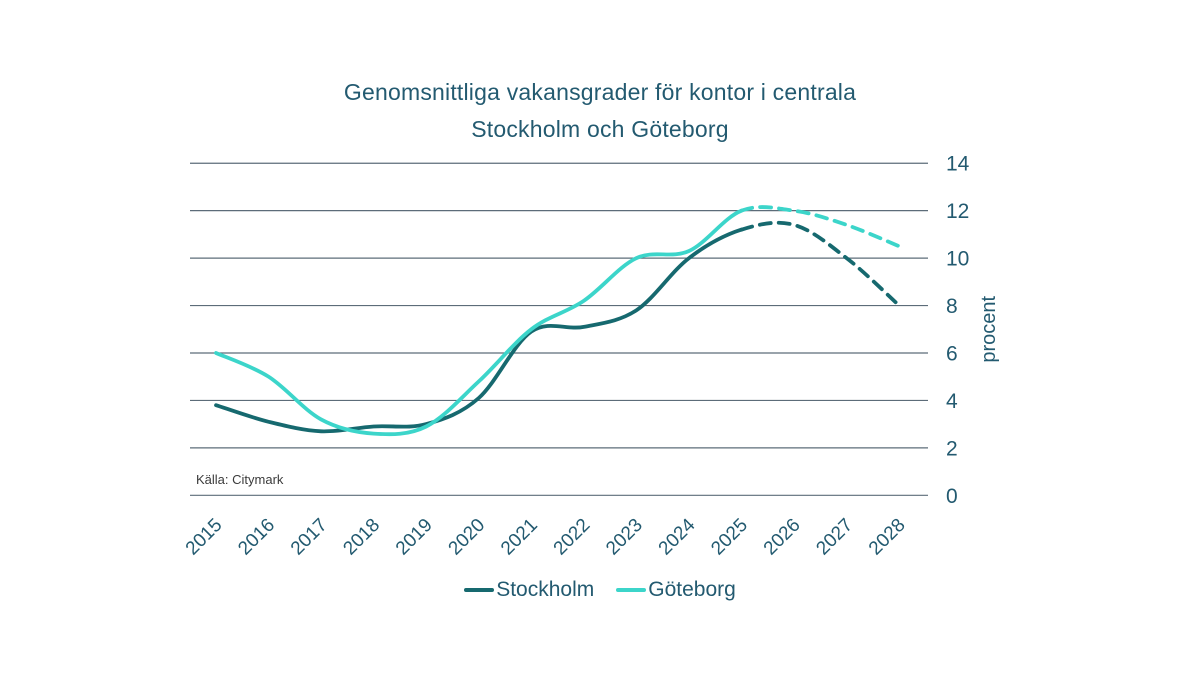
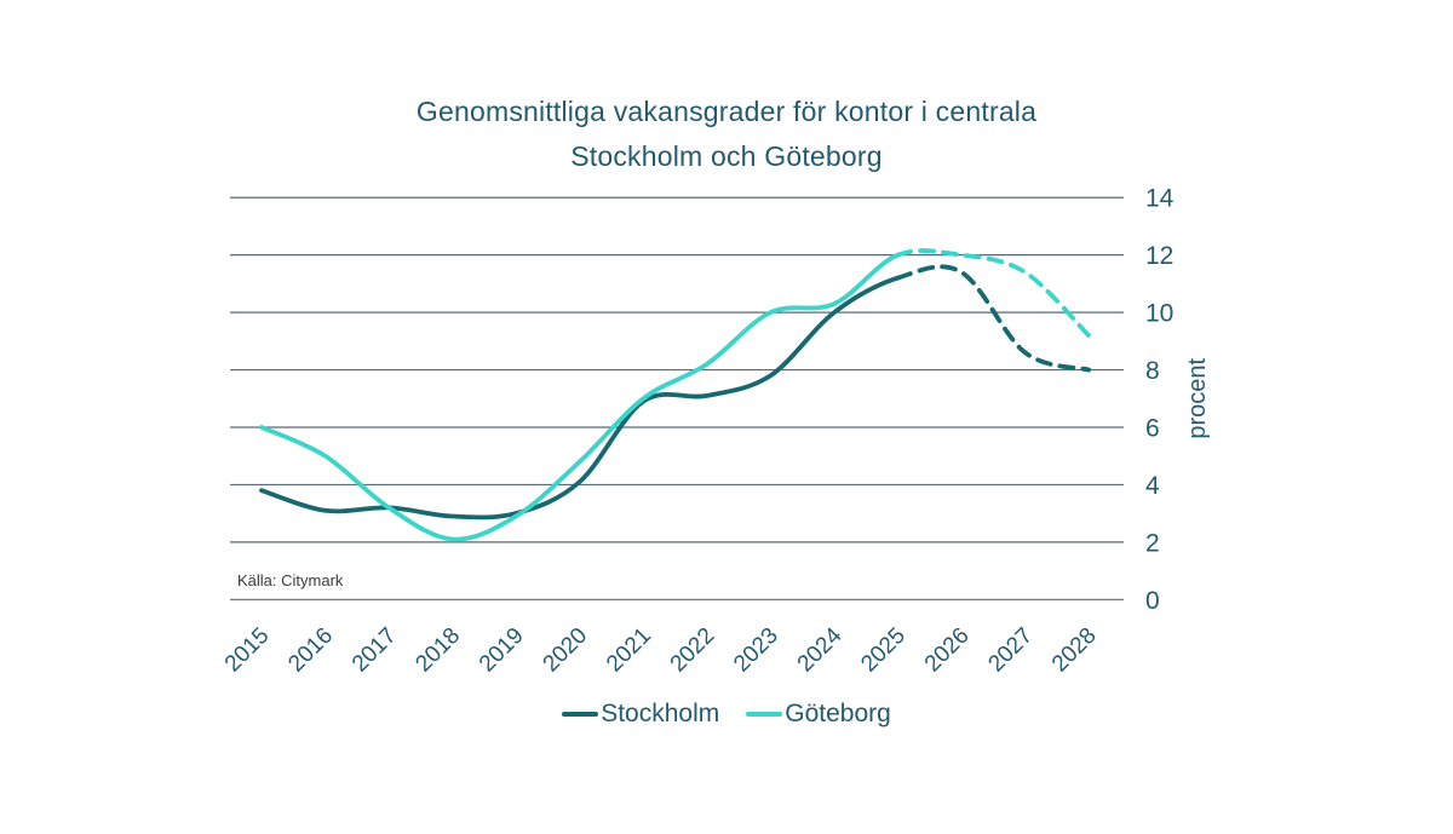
Stockholm/2017: 2.7 -> 3.2
Göteborg/2018: 2.6 -> 2.1
Stockholm/2027: 10.0 -> 8.6
Göteborg/2028: 10.5 -> 9.2
